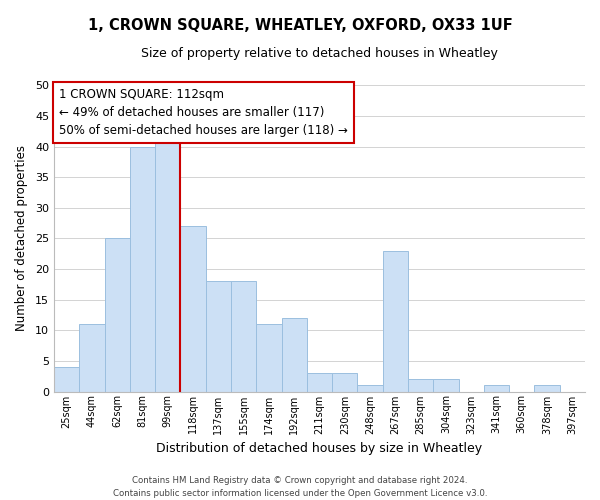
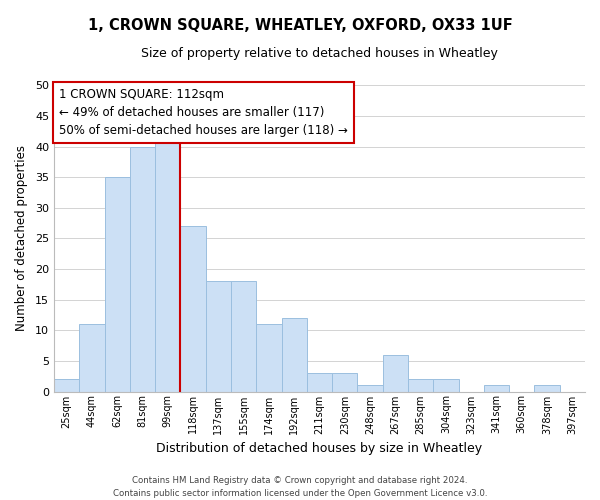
25sqm: 4 -> 2
62sqm: 25 -> 35
267sqm: 23 -> 6
